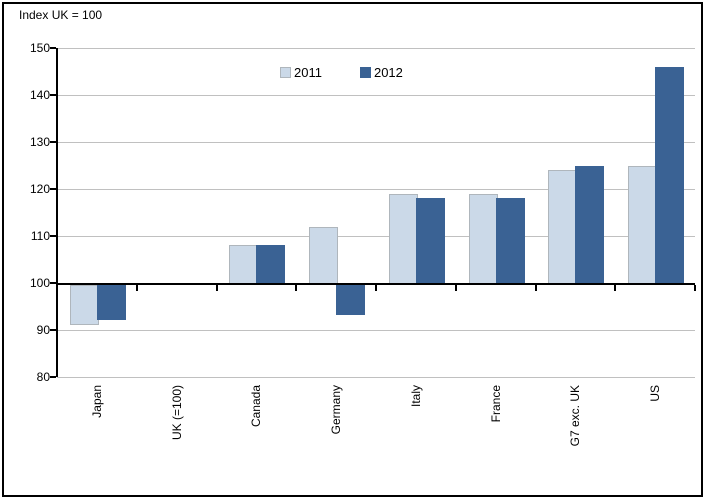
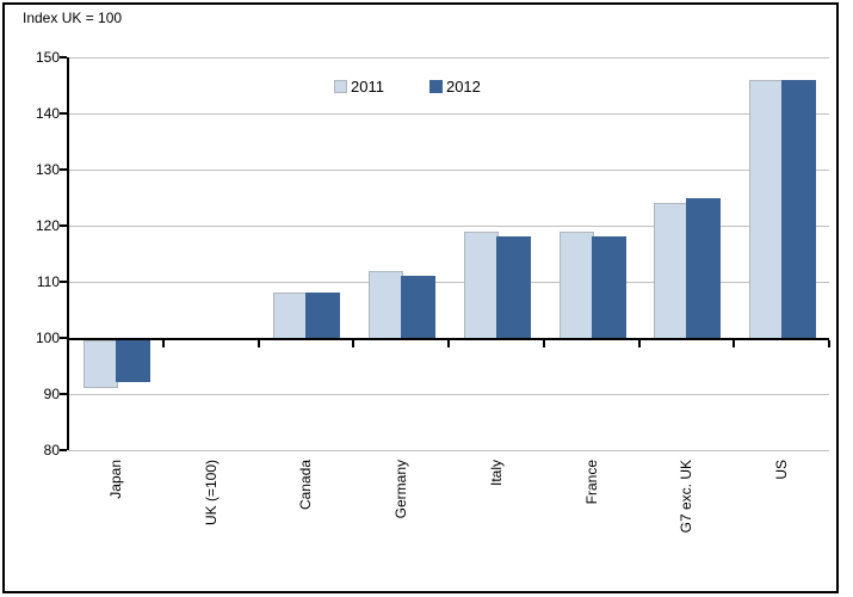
2012/Germany: 94 -> 111
2011/US: 125 -> 146
